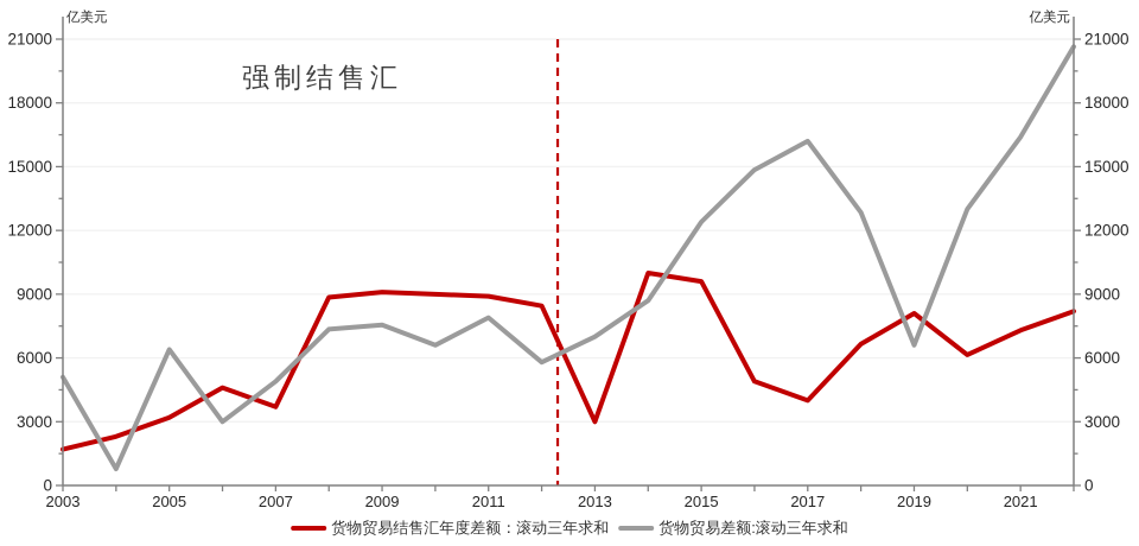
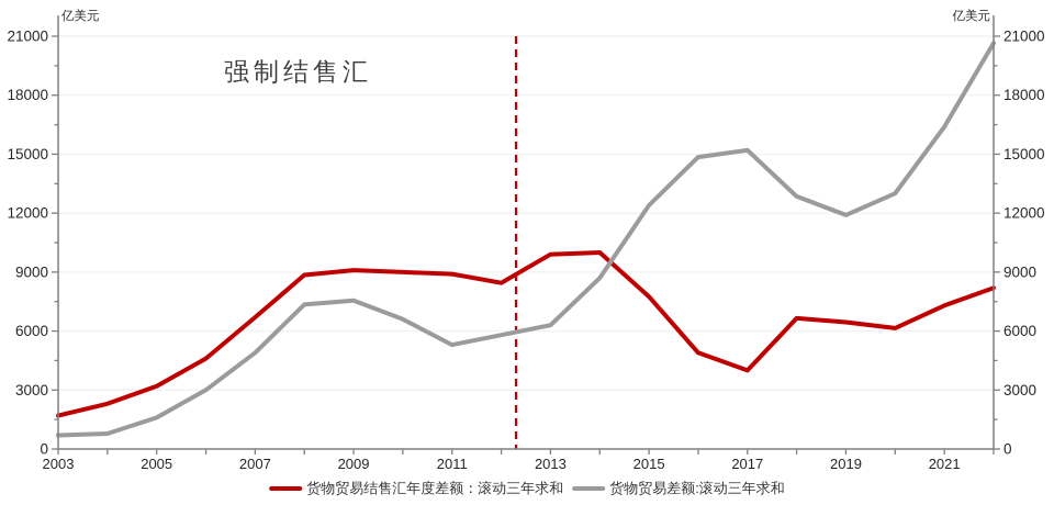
货物贸易差额:滚动三年求和/2003: 5100 -> 700
货物贸易差额:滚动三年求和/2005: 6400 -> 1600
货物贸易结售汇年度差额：滚动三年求和/2007: 3700 -> 6700
货物贸易差额:滚动三年求和/2011: 7900 -> 5300
货物贸易结售汇年度差额：滚动三年求和/2013: 3000 -> 9900
货物贸易差额:滚动三年求和/2013: 7000 -> 6300
货物贸易结售汇年度差额：滚动三年求和/2015: 9600 -> 7800
货物贸易差额:滚动三年求和/2017: 16200 -> 15200
货物贸易结售汇年度差额：滚动三年求和/2019: 8100 -> 6400
货物贸易差额:滚动三年求和/2019: 6600 -> 11900
